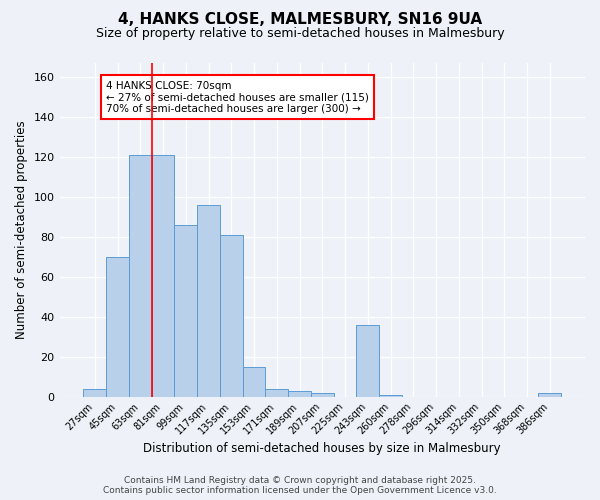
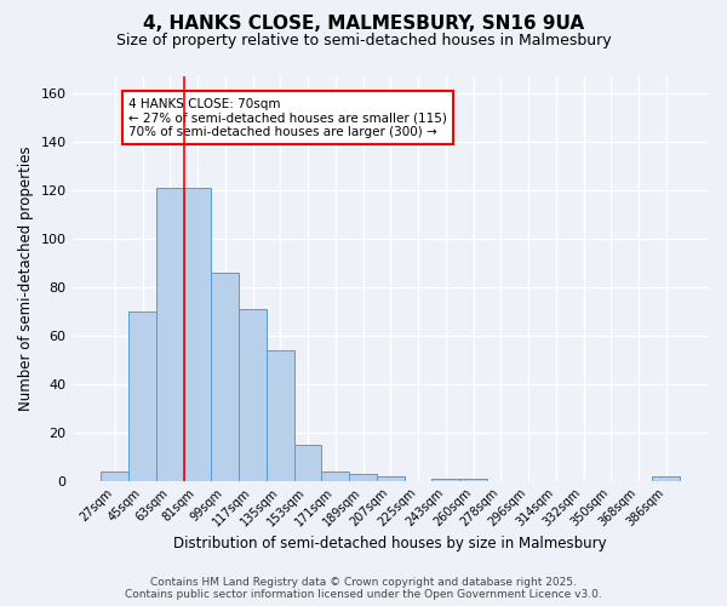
117sqm: 96 -> 71
135sqm: 81 -> 54
243sqm: 36 -> 1
